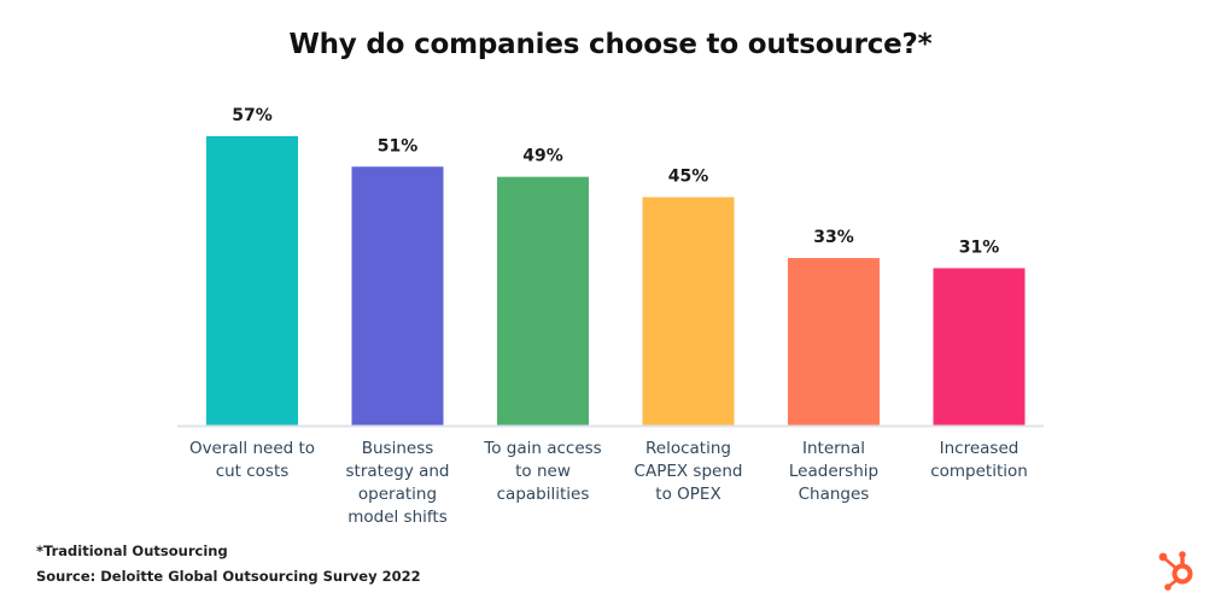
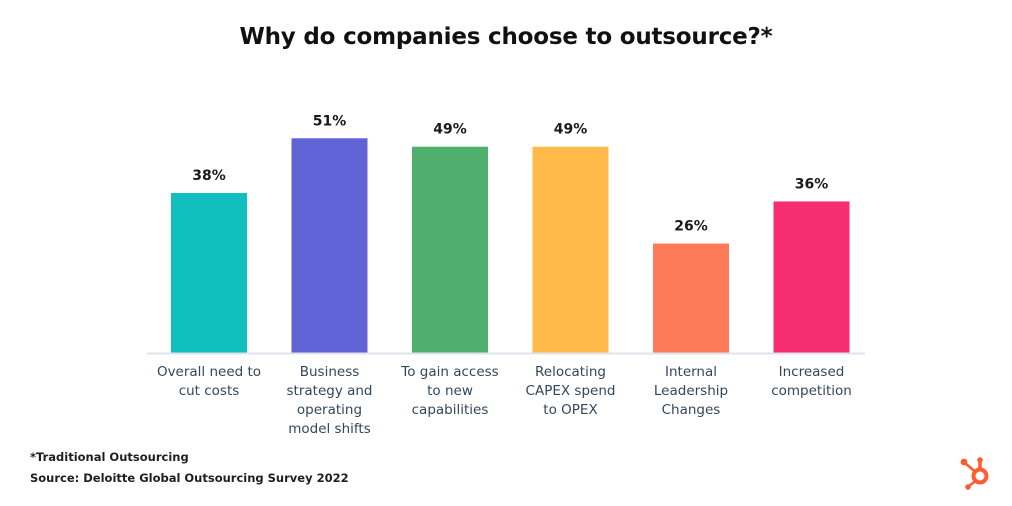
Overall need to cut costs: 57% -> 38%
Relocating CAPEX spend to OPEX: 45% -> 49%
Internal Leadership Changes: 33% -> 26%
Increased competition: 31% -> 36%
